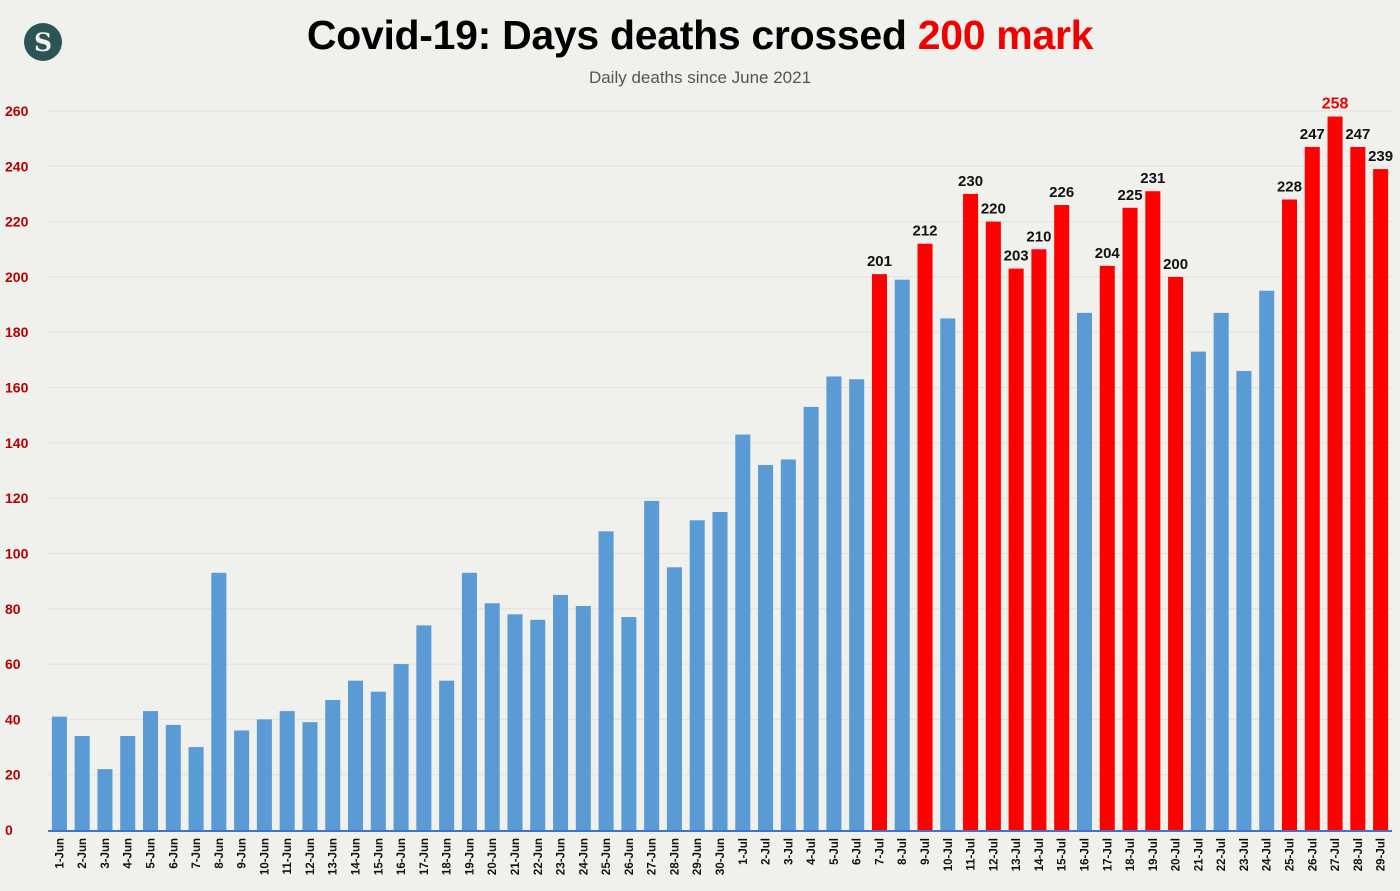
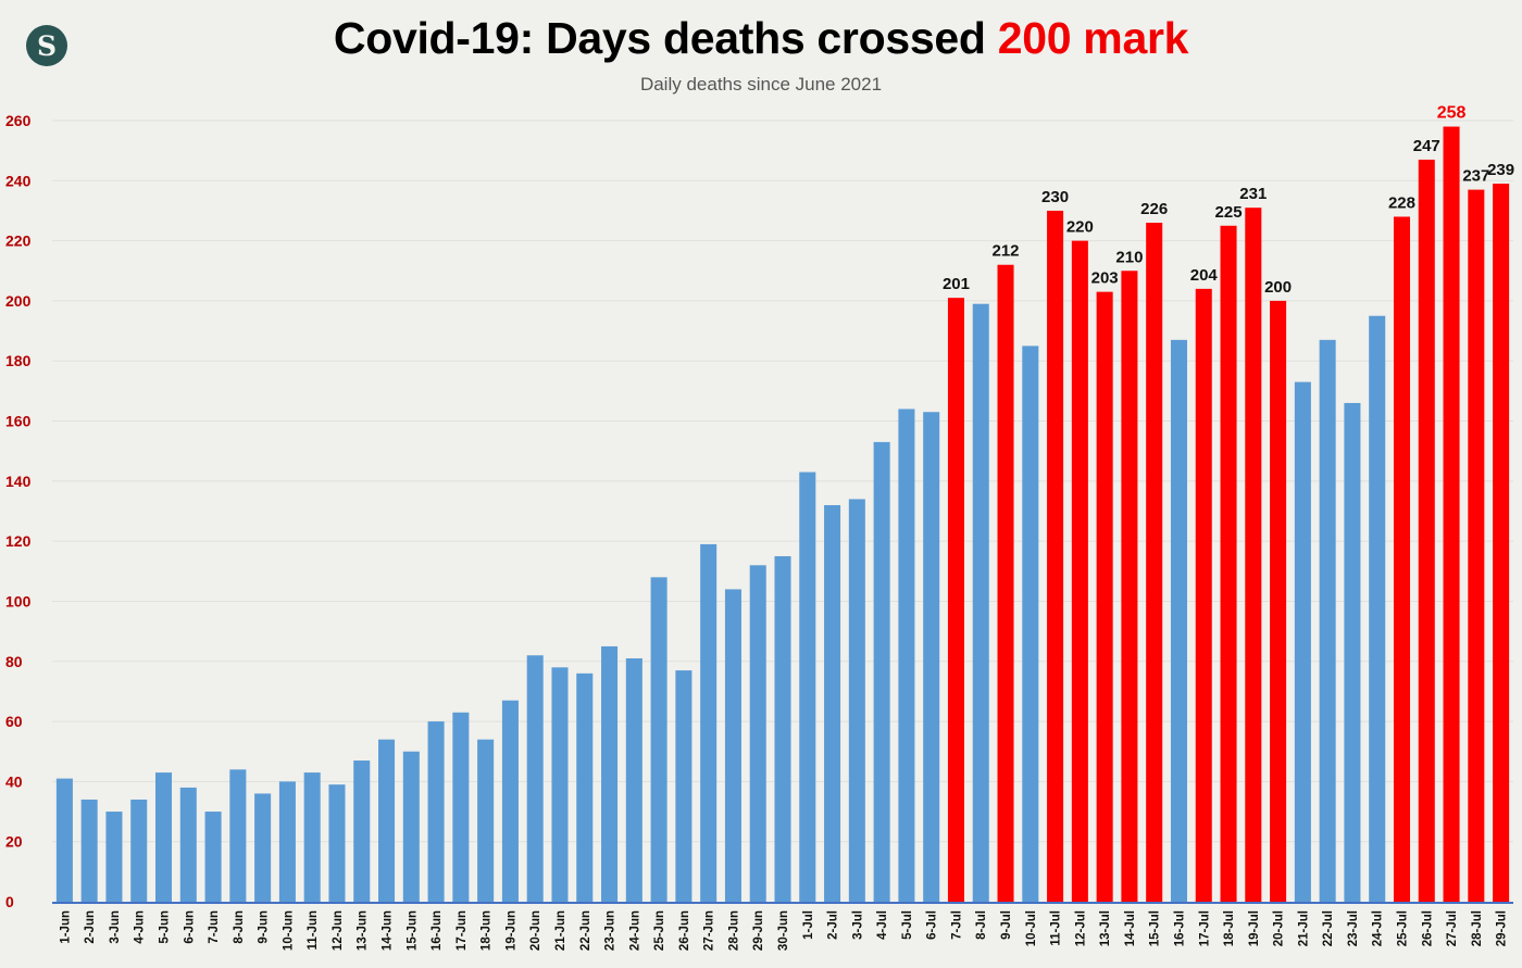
3-Jun: 22 -> 30
8-Jun: 93 -> 44
17-Jun: 74 -> 63
19-Jun: 93 -> 67
28-Jun: 95 -> 104
28-Jul: 247 -> 237
